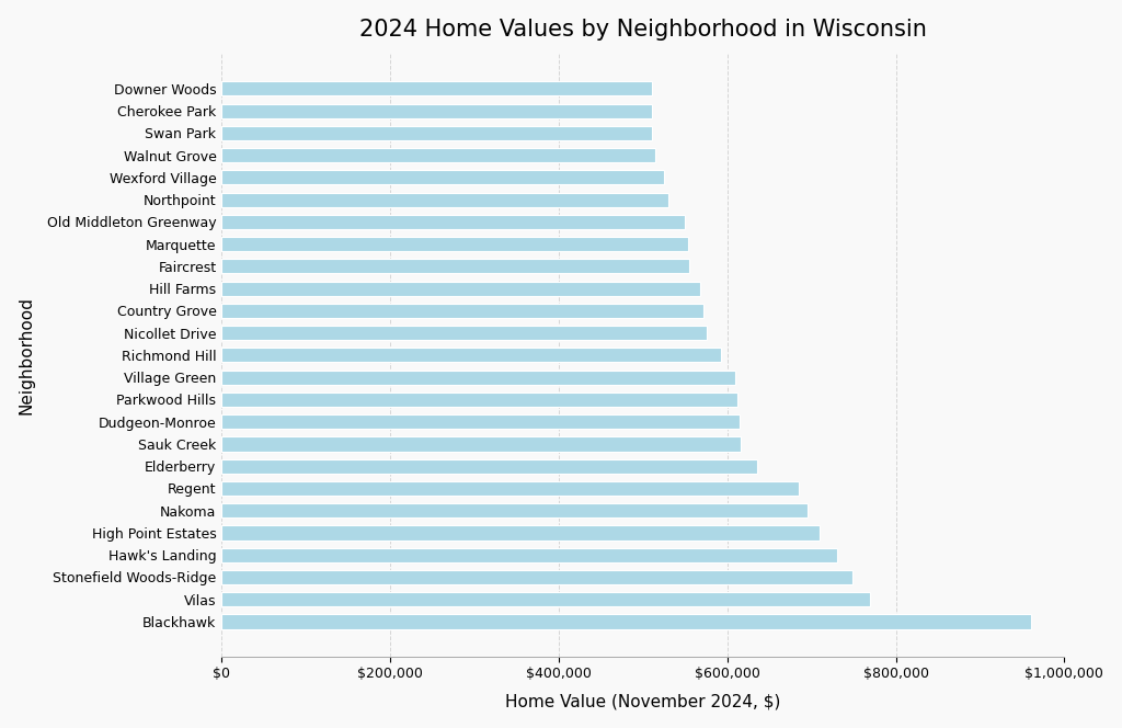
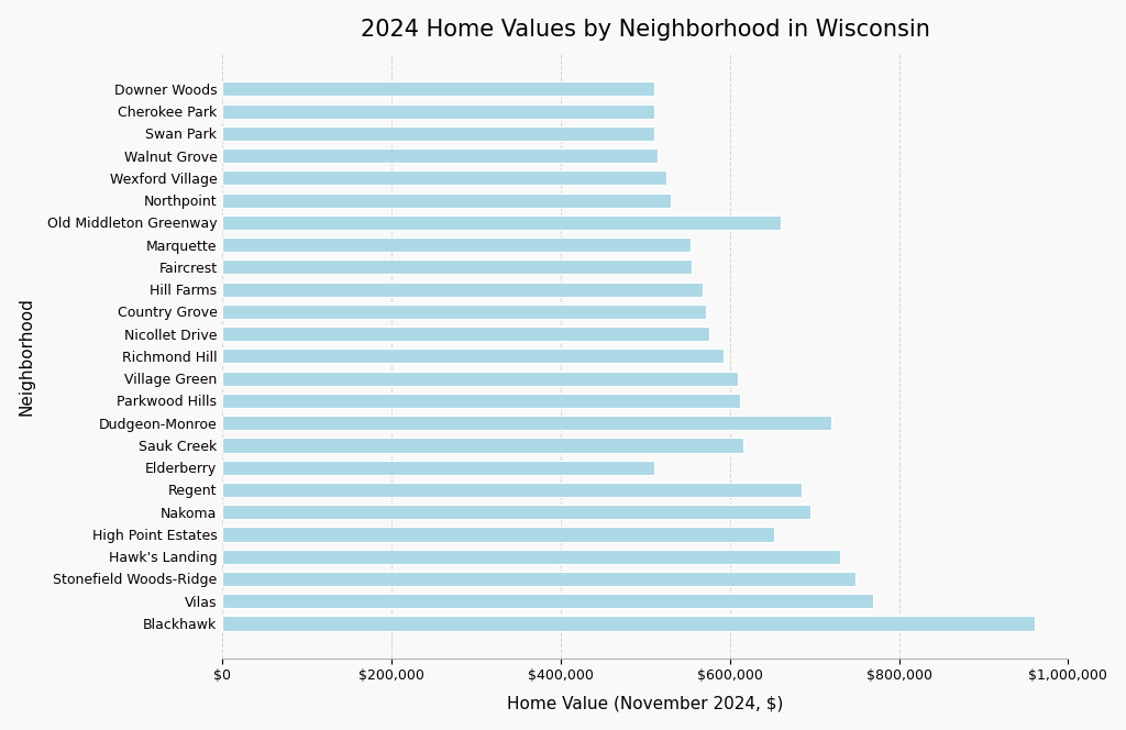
Old Middleton Greenway: $550,000 -> $660,000
Dudgeon-Monroe: $614,000 -> $720,000
Elderberry: $635,000 -> $510,000
High Point Estates: $710,000 -> $652,000
